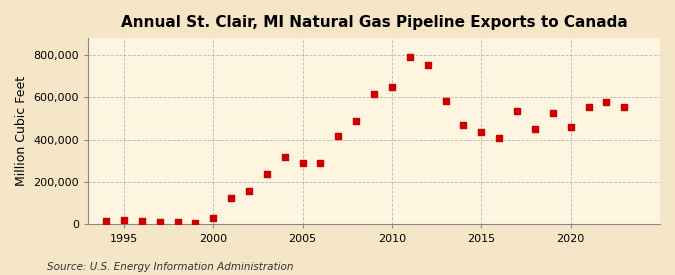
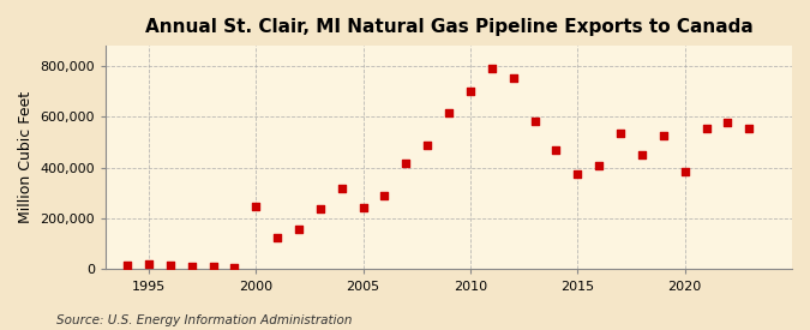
2000: 30,000 -> 250,000
2005: 290,000 -> 245,000
2010: 650,000 -> 700,000
2015: 435,000 -> 375,000
2020: 460,000 -> 385,000
